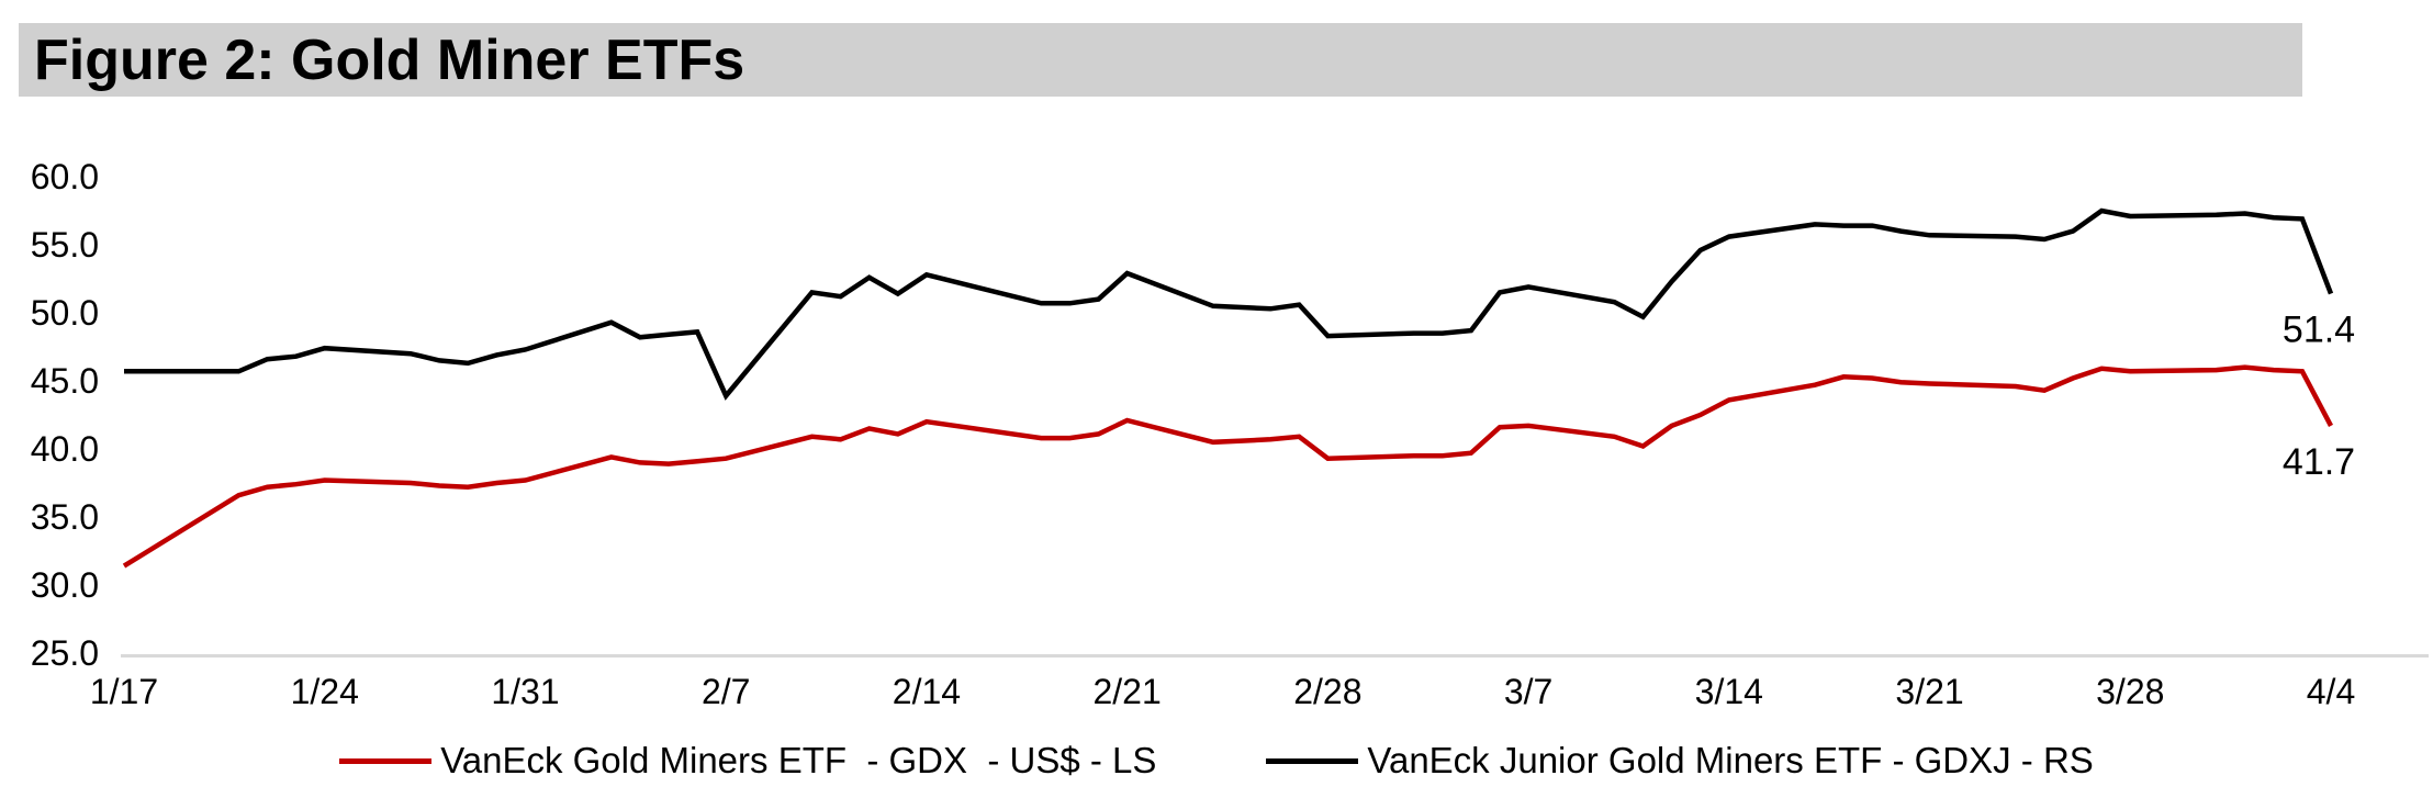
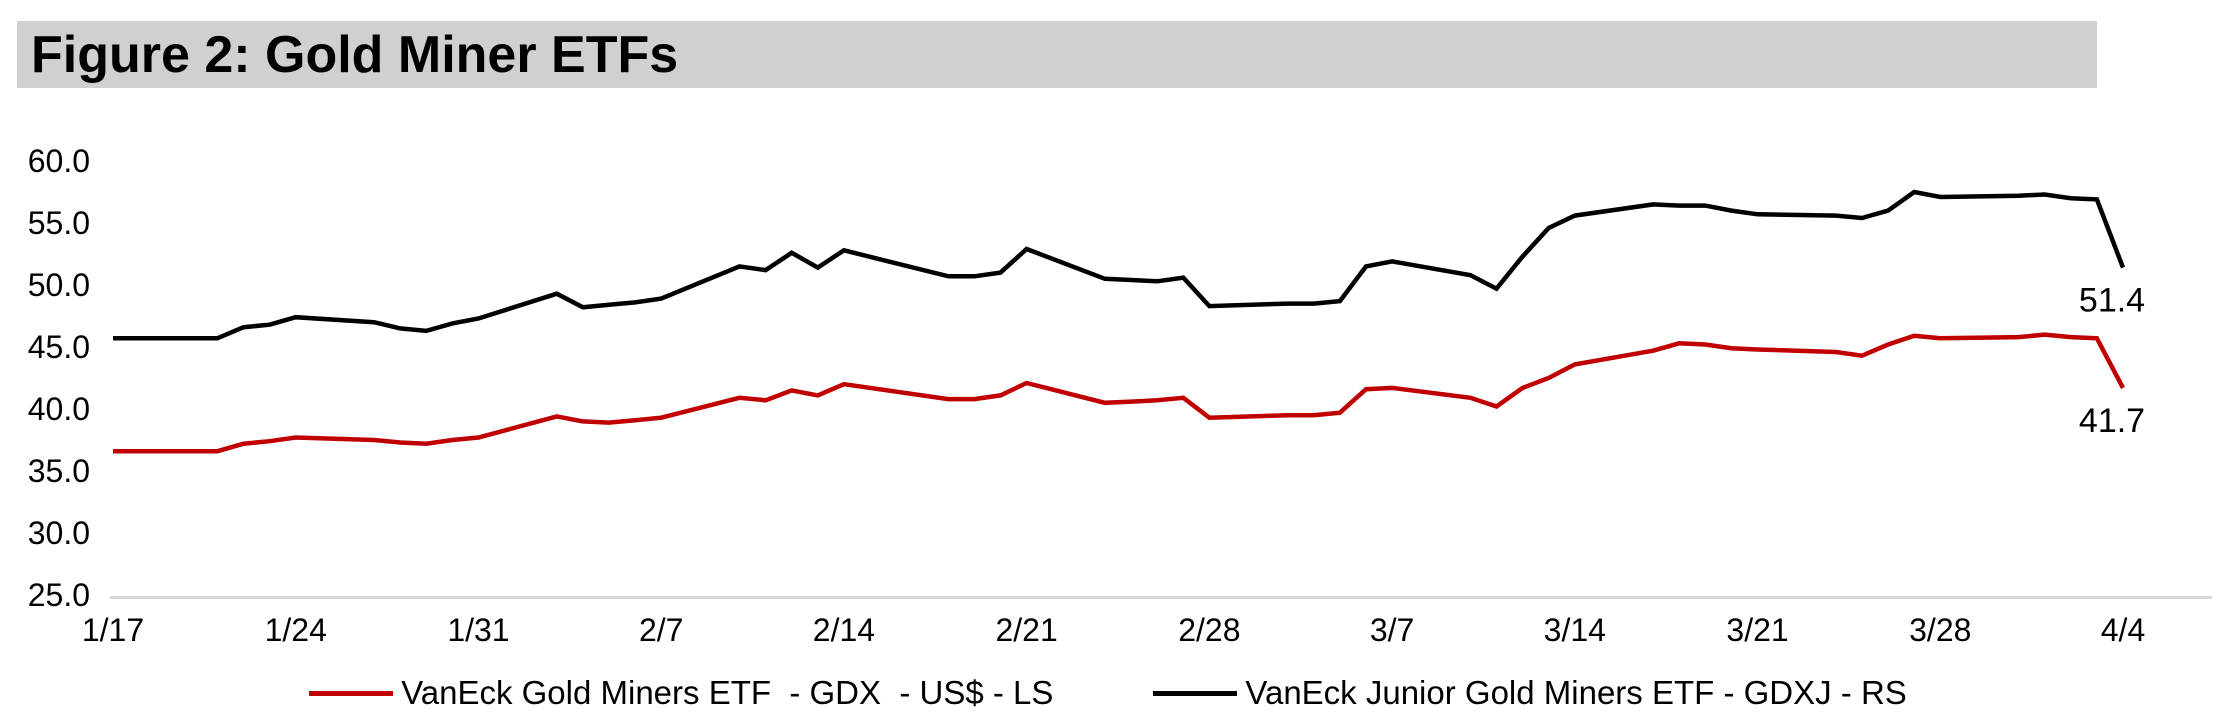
VanEck Gold Miners ETF - GDX - US$ - LS/1/17: 31.4 -> 36.6
VanEck Junior Gold Miners ETF - GDXJ - RS/2/7: 43.9 -> 48.9
